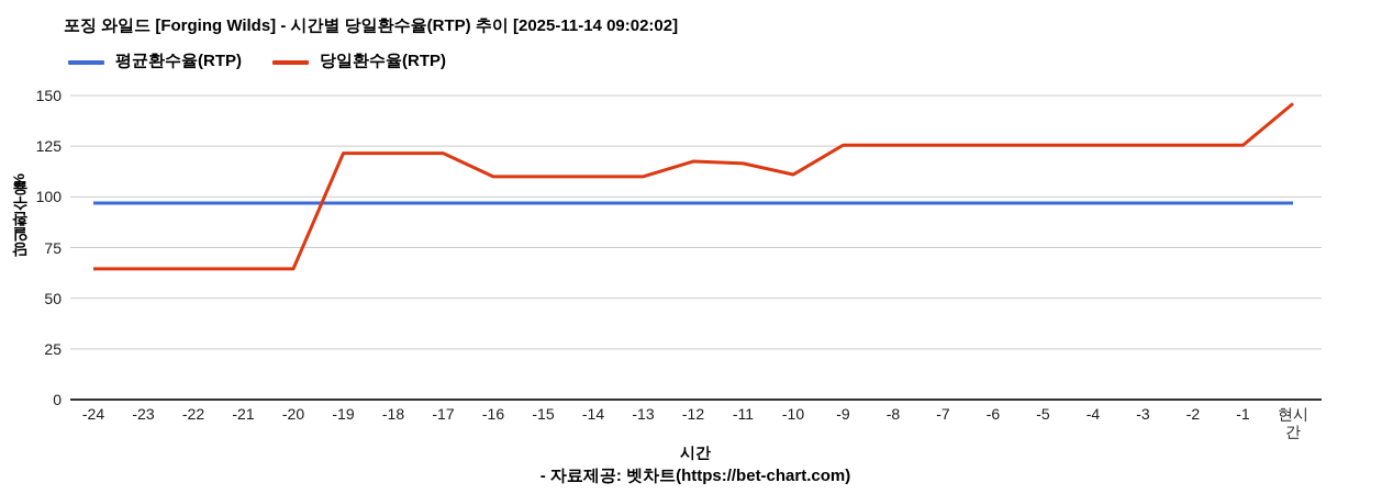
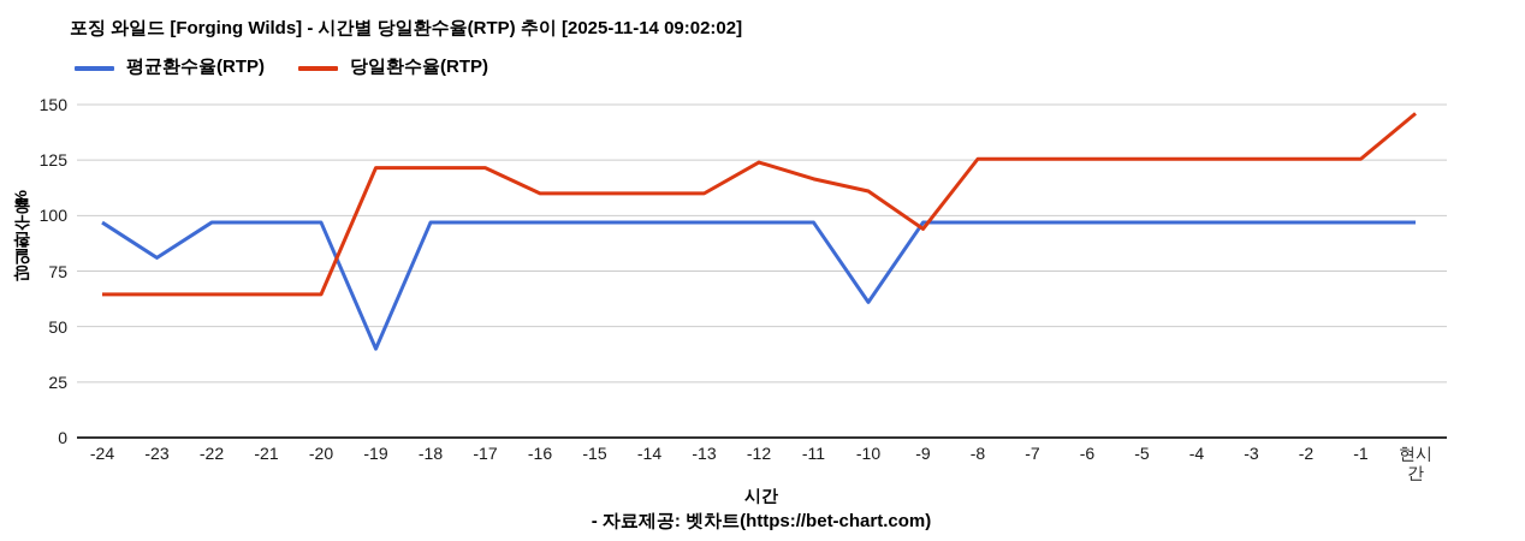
평균환수율(RTP)/-23: 97 -> 81
평균환수율(RTP)/-19: 97 -> 40
당일환수율(RTP)/-12: 118 -> 124
평균환수율(RTP)/-10: 97 -> 61
당일환수율(RTP)/-9: 126 -> 94
